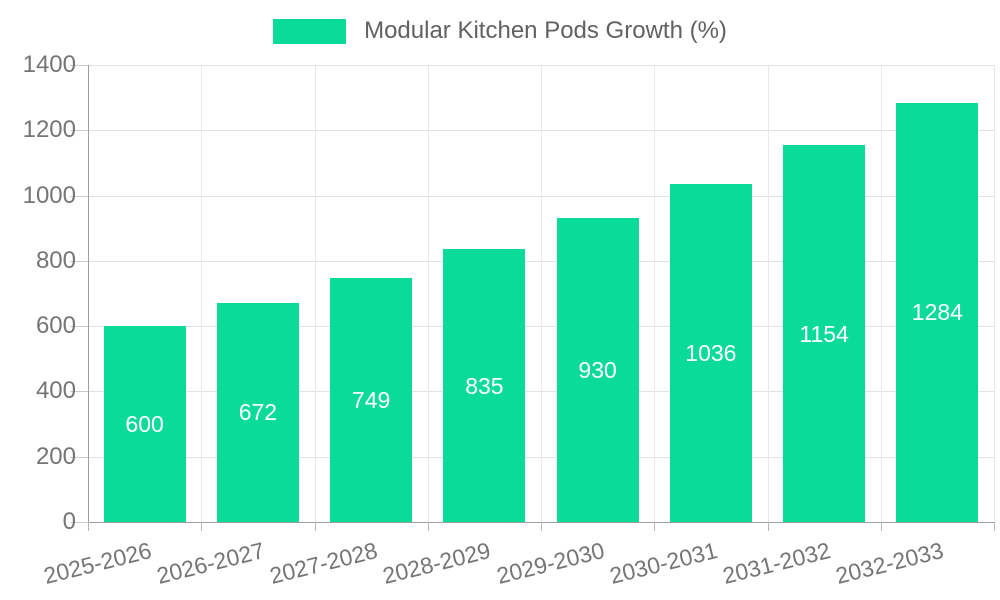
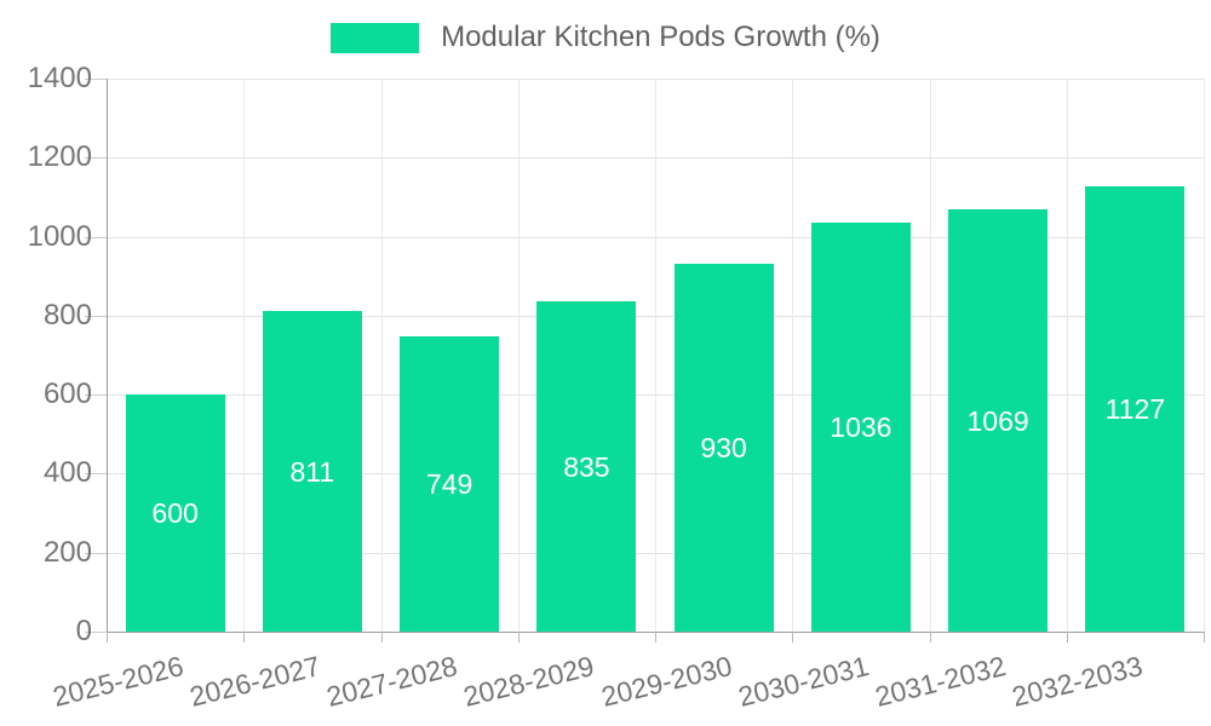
2026-2027: 672 -> 811
2031-2032: 1154 -> 1069
2032-2033: 1284 -> 1127
